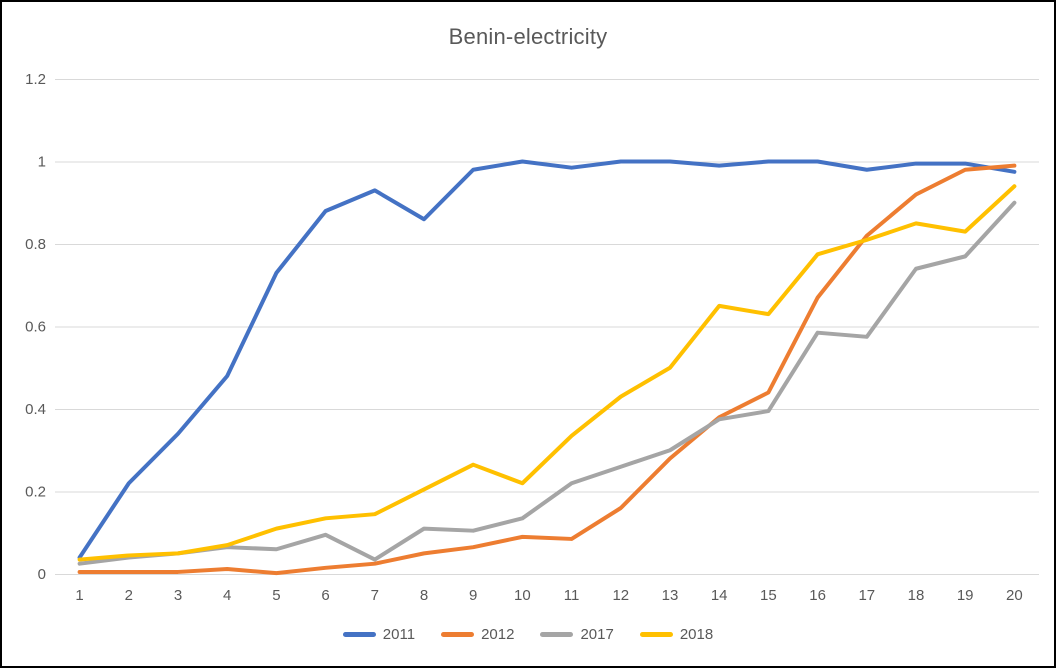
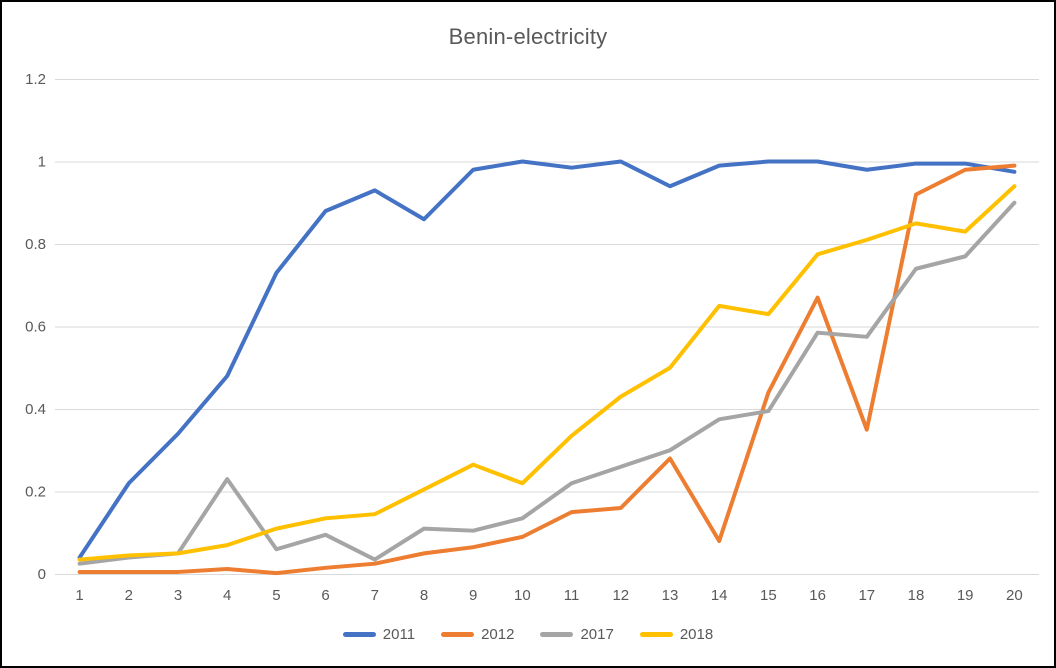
2017/4: 0.07 -> 0.23
2012/11: 0.09 -> 0.15
2011/13: 1.00 -> 0.94
2012/14: 0.38 -> 0.08
2012/17: 0.82 -> 0.35
